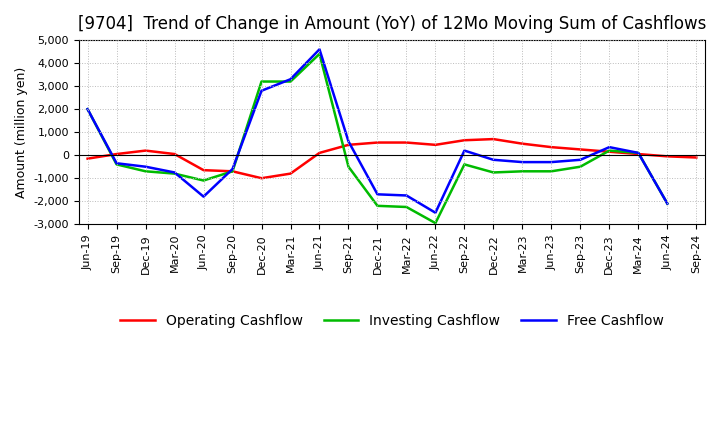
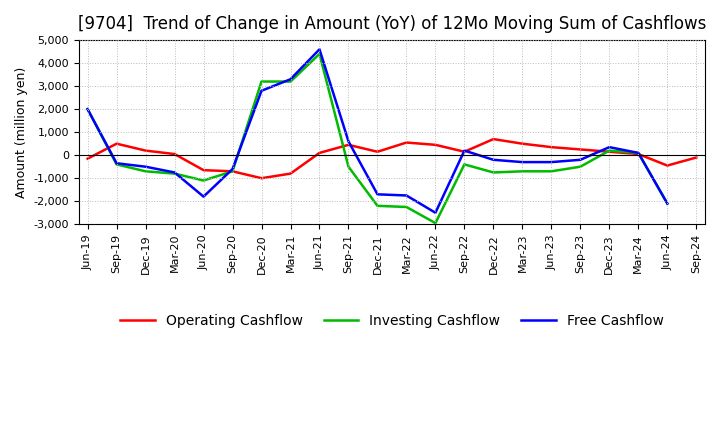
Operating Cashflow/Sep-19: 50 -> 500
Operating Cashflow/Dec-21: 550 -> 150
Operating Cashflow/Sep-22: 650 -> 150
Operating Cashflow/Jun-24: -50 -> -450
